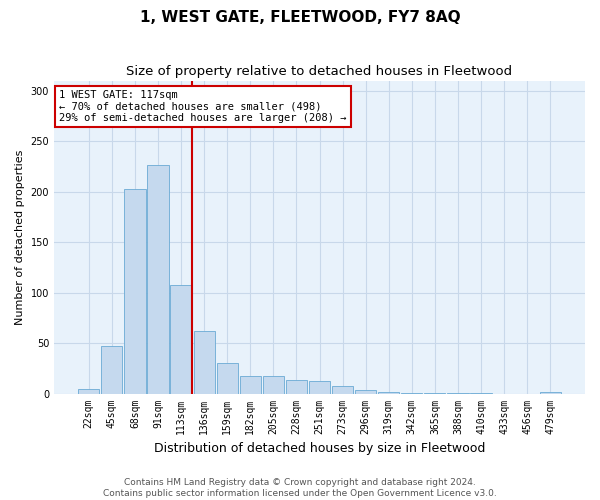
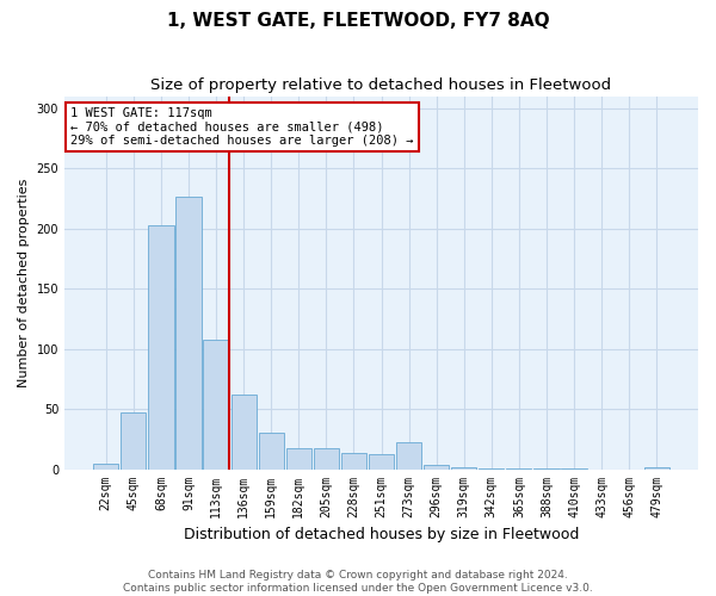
273sqm: 7 -> 22
